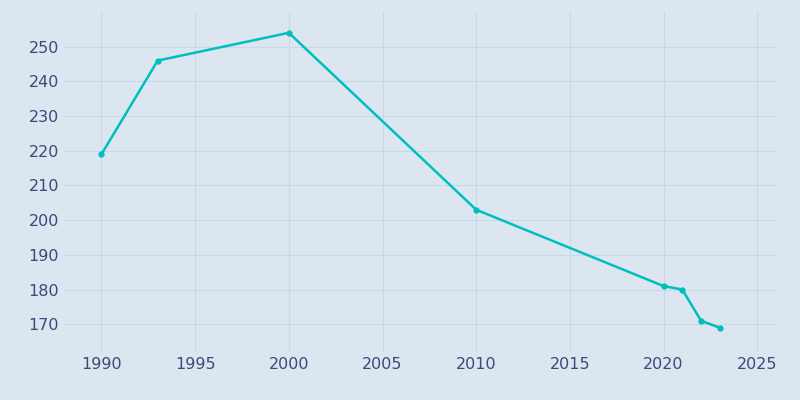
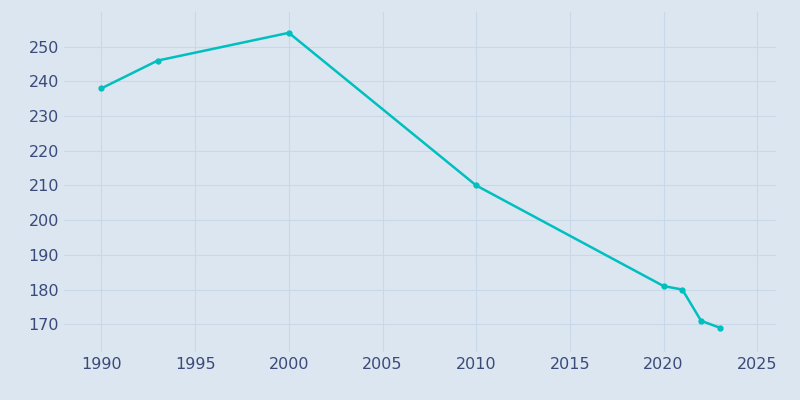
1990: 219 -> 238
2010: 203 -> 210
